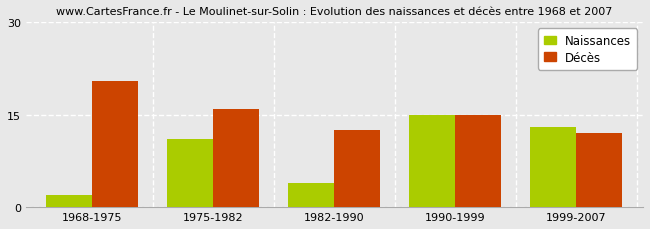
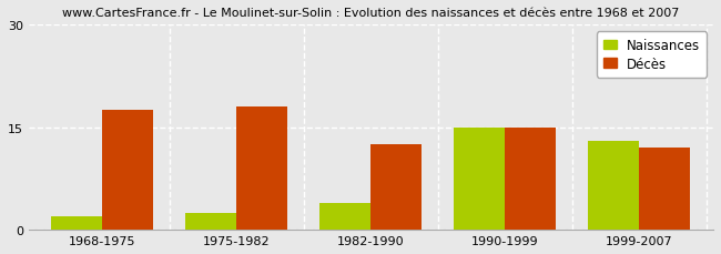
Décès/1968-1975: 20.4 -> 17.5
Naissances/1975-1982: 11.0 -> 2.5
Décès/1975-1982: 16.0 -> 18.0
